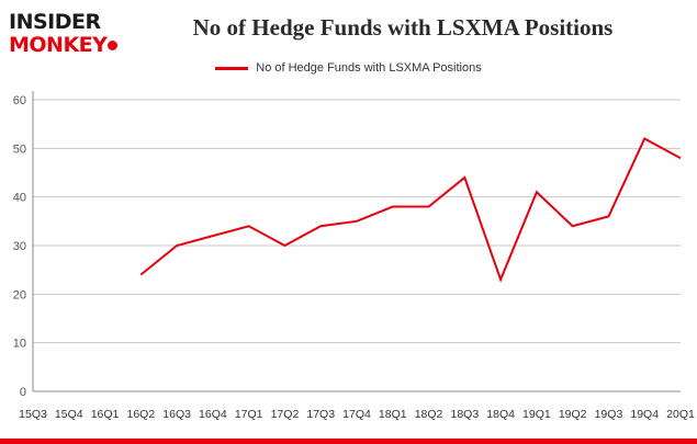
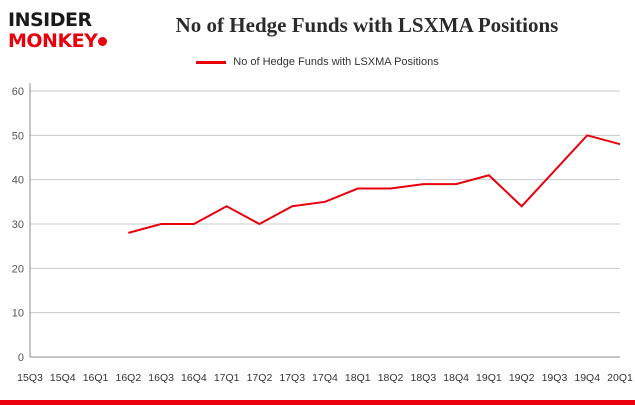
16Q2: 24 -> 28
16Q4: 32 -> 30
18Q3: 44 -> 39
18Q4: 23 -> 39
19Q3: 36 -> 42
19Q4: 52 -> 50
